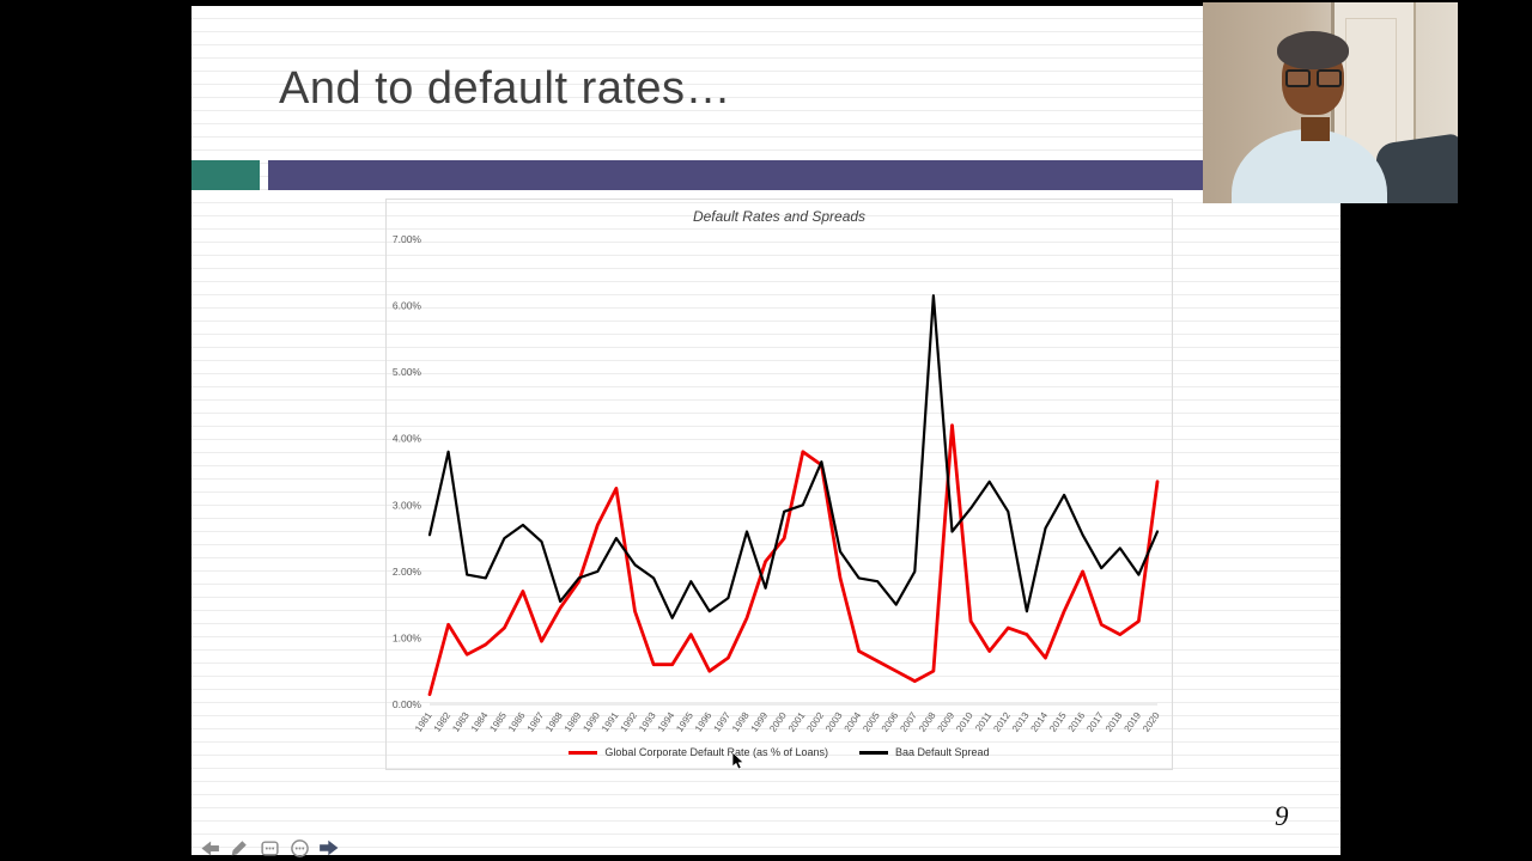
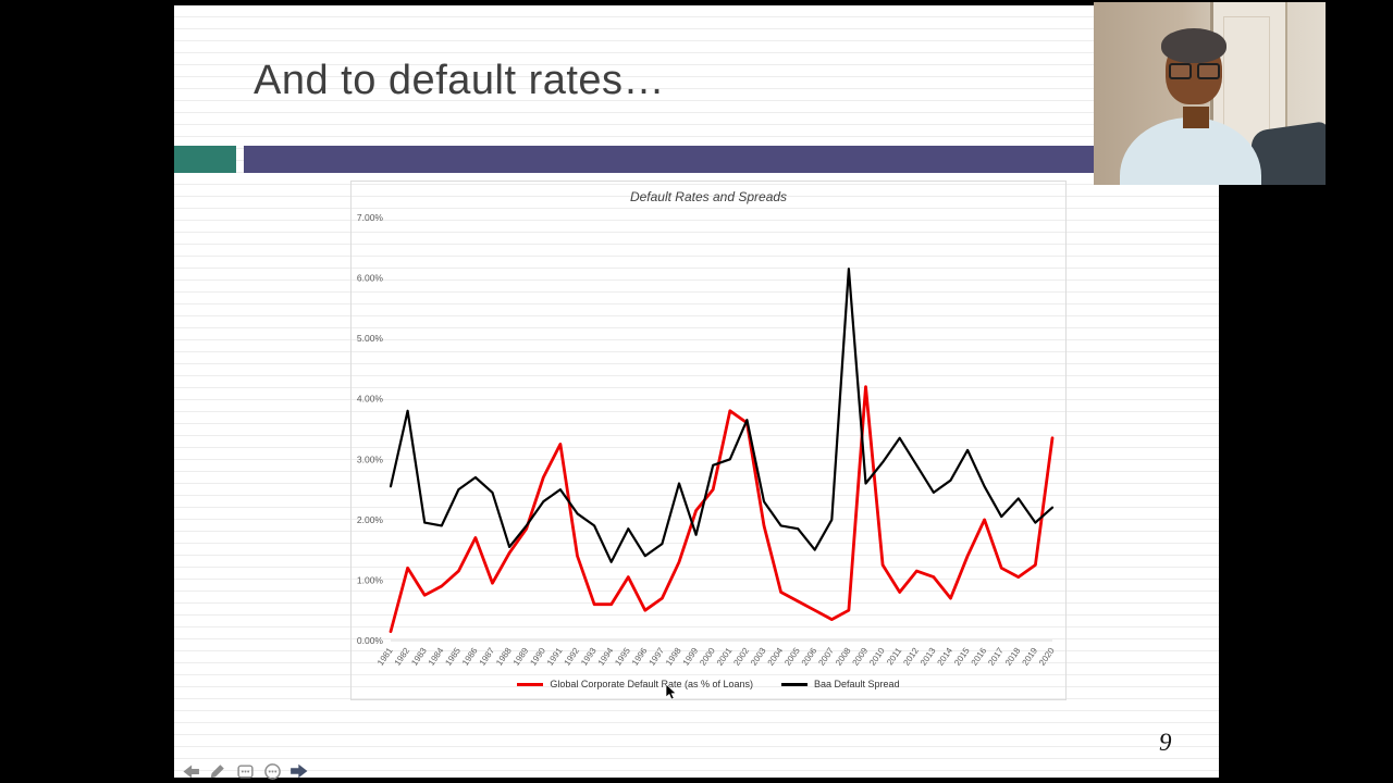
Baa Default Spread/1990: 2.0% -> 2.3%
Baa Default Spread/2013: 1.4% -> 2.5%
Baa Default Spread/2020: 2.6% -> 2.2%
